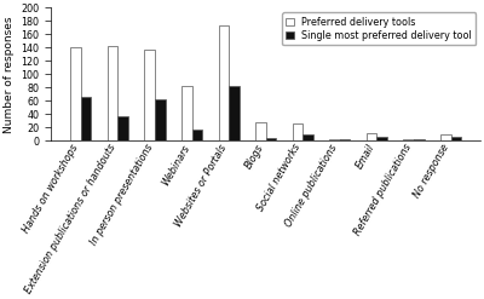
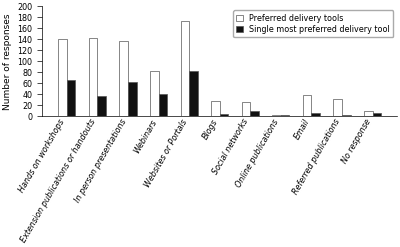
Single most preferred delivery tool/Webinars: 16 -> 40
Preferred delivery tools/Email: 12 -> 38
Preferred delivery tools/Referred publications: 3 -> 32
